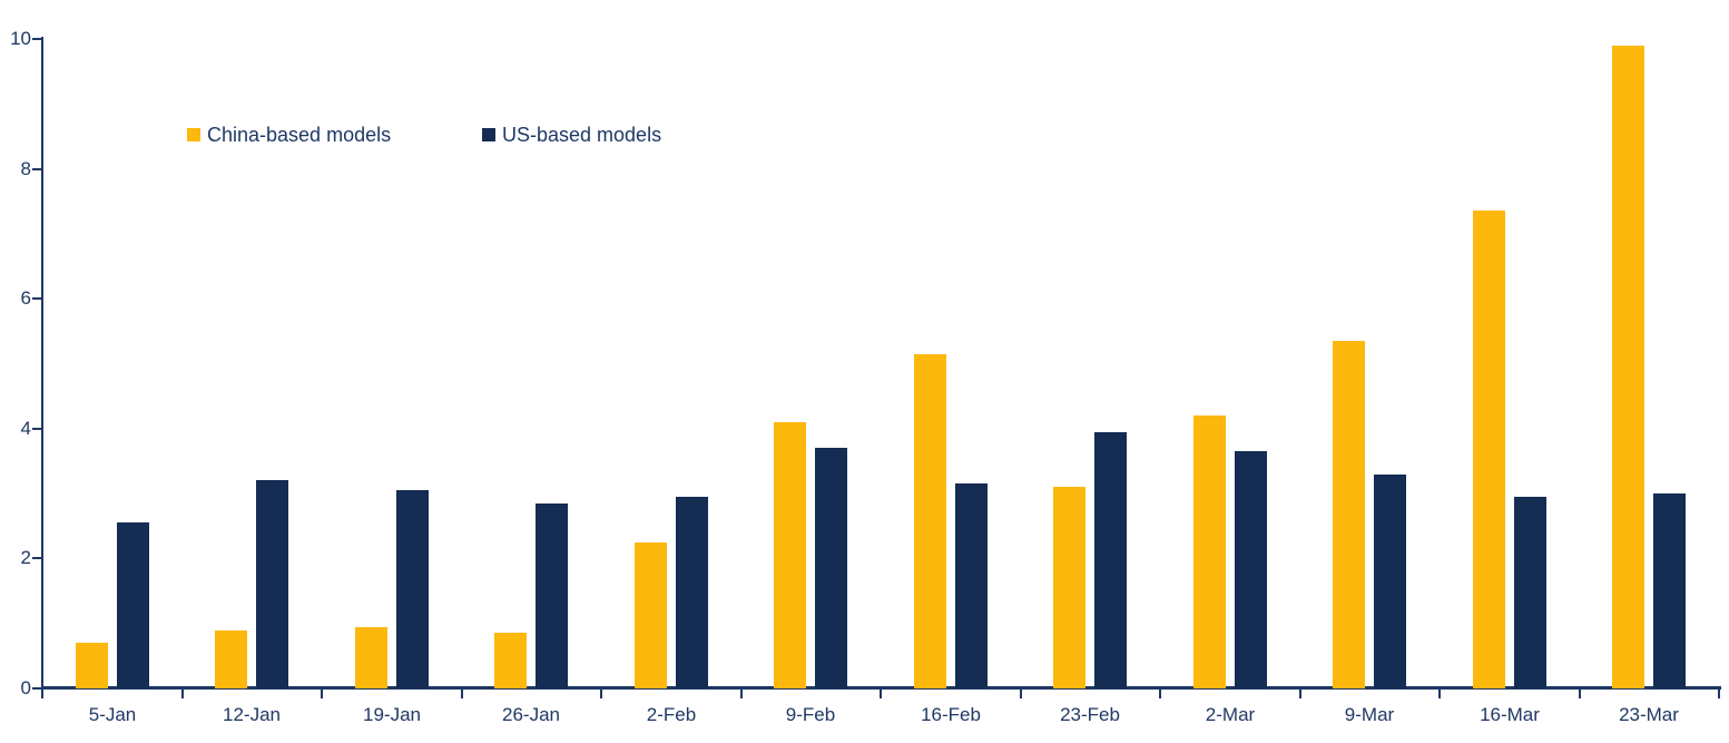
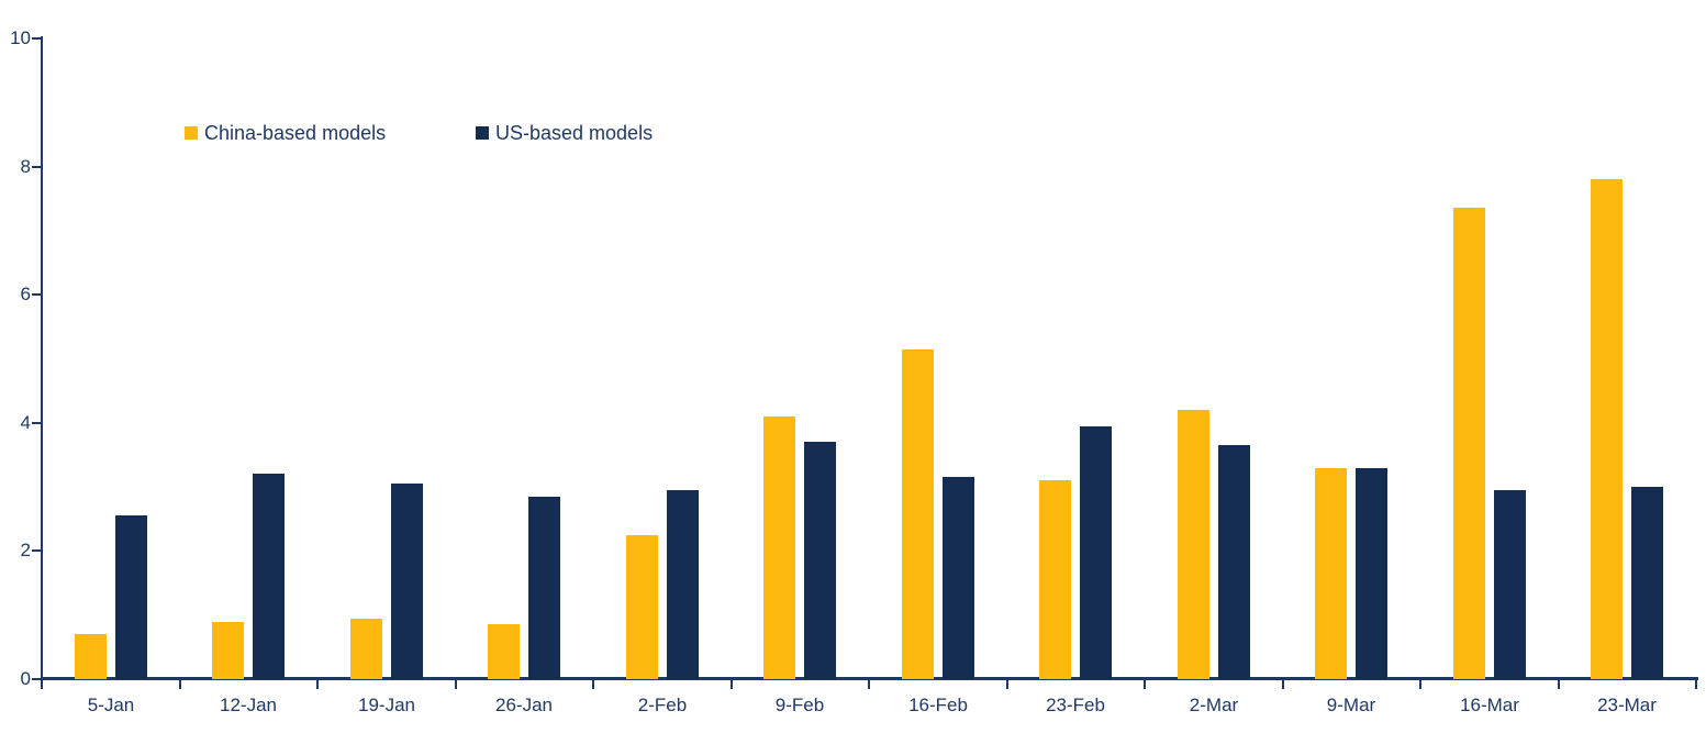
China-based models/9-Mar: 5.3 -> 3.3
China-based models/23-Mar: 9.9 -> 7.8
